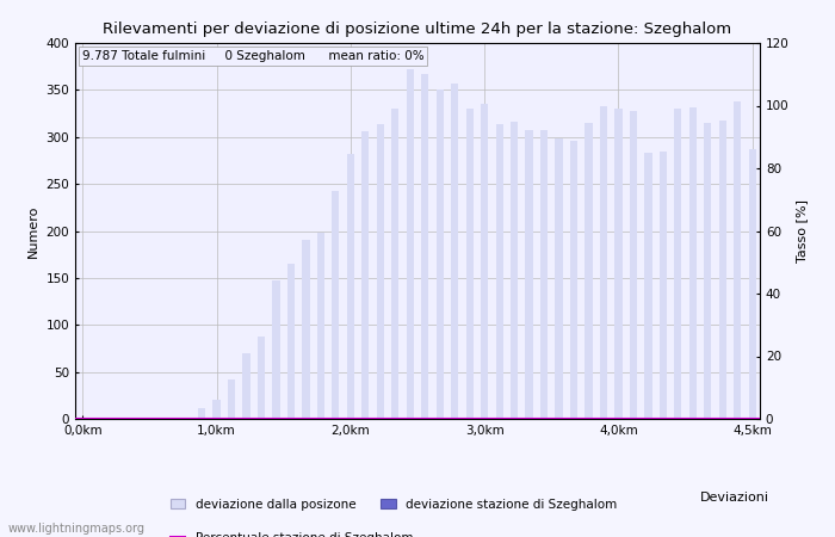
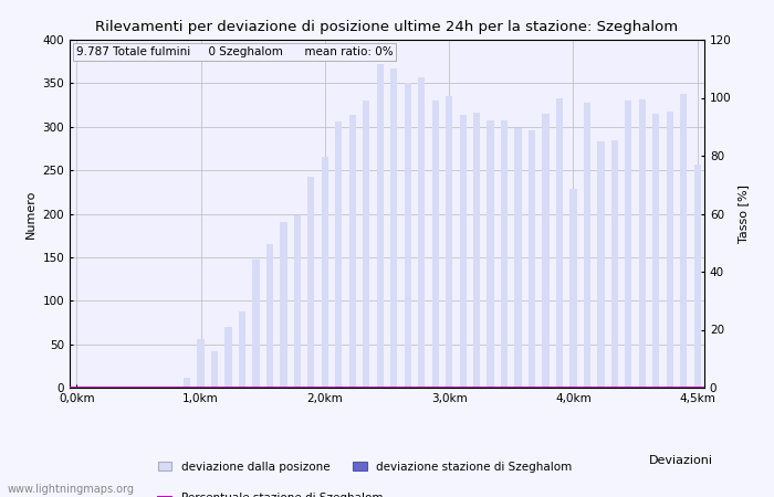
1,0km: 20 -> 56
2,0km: 282 -> 266
4,0km: 330 -> 228
4,5km: 287 -> 256
